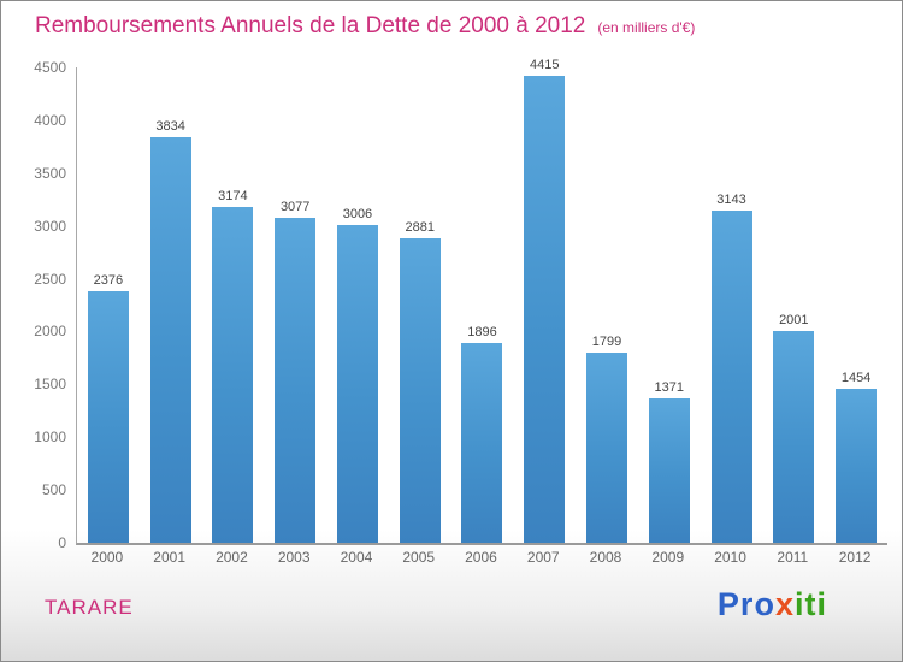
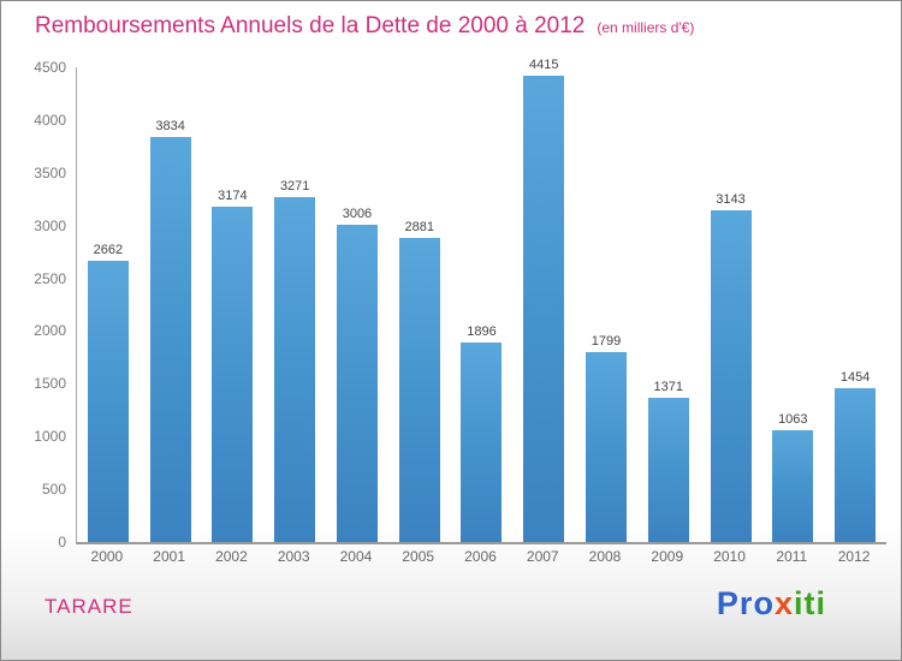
2000: 2376 -> 2662
2003: 3077 -> 3271
2011: 2001 -> 1063
